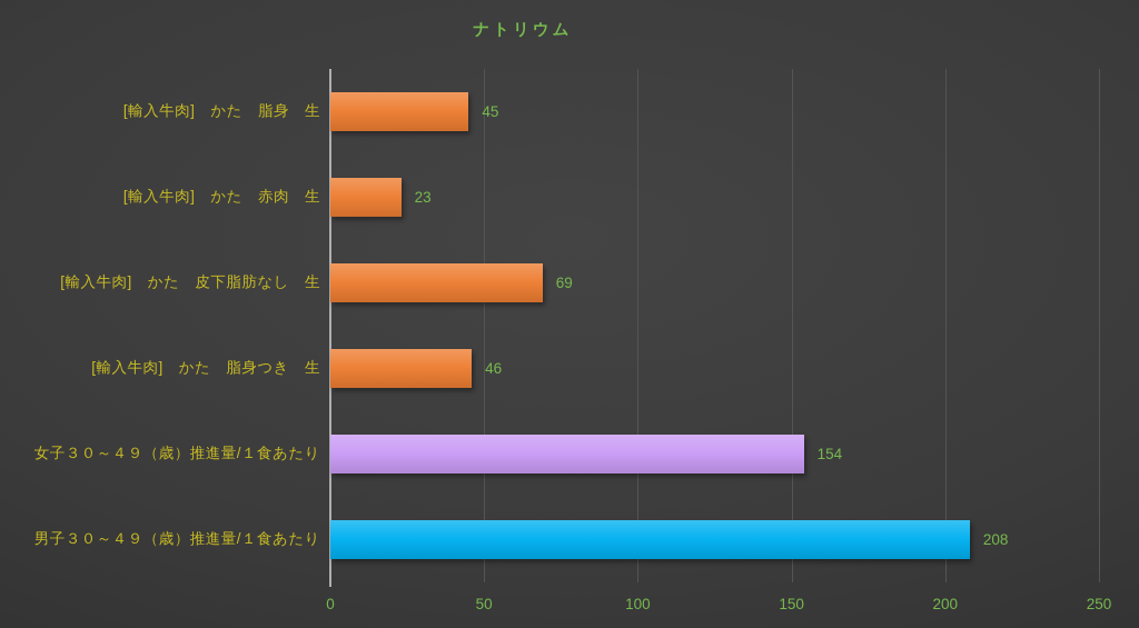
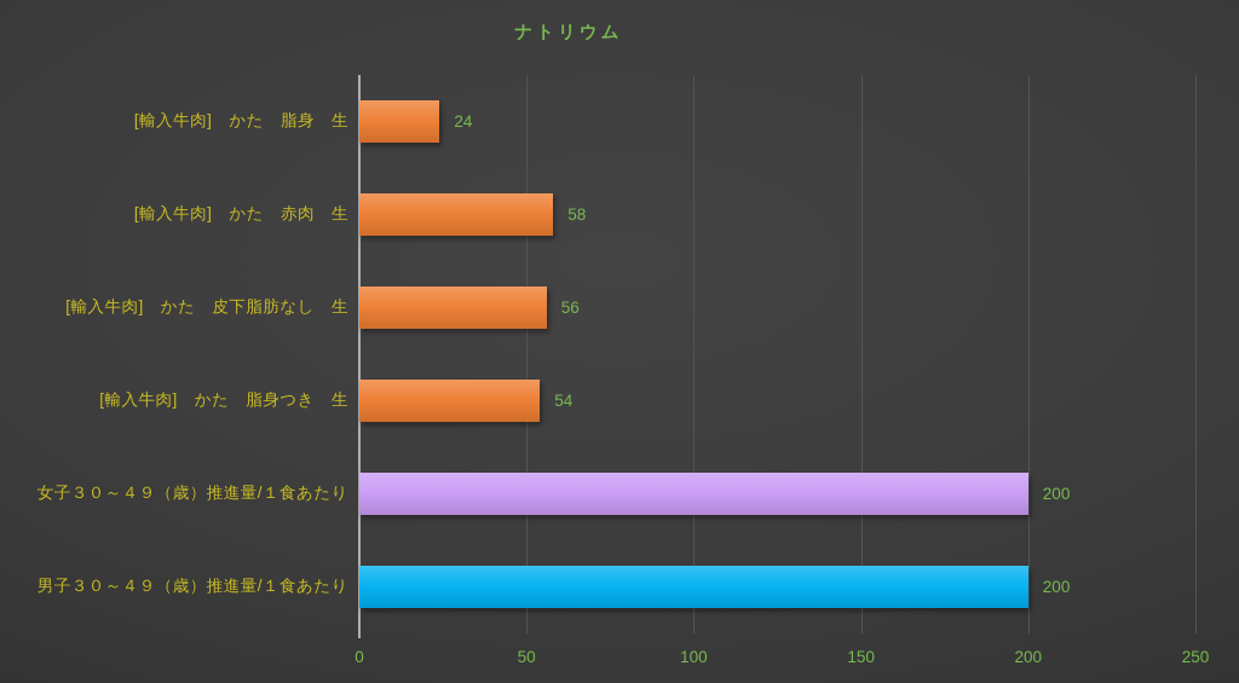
[輸入牛肉] かた 脂身 生: 45 -> 24
[輸入牛肉] かた 赤肉 生: 23 -> 58
[輸入牛肉] かた 皮下脂肪なし 生: 69 -> 56
[輸入牛肉] かた 脂身つき 生: 46 -> 54
女子３０～４９（歳）推進量/１食あたり: 154 -> 200
男子３０～４９（歳）推進量/１食あたり: 208 -> 200
